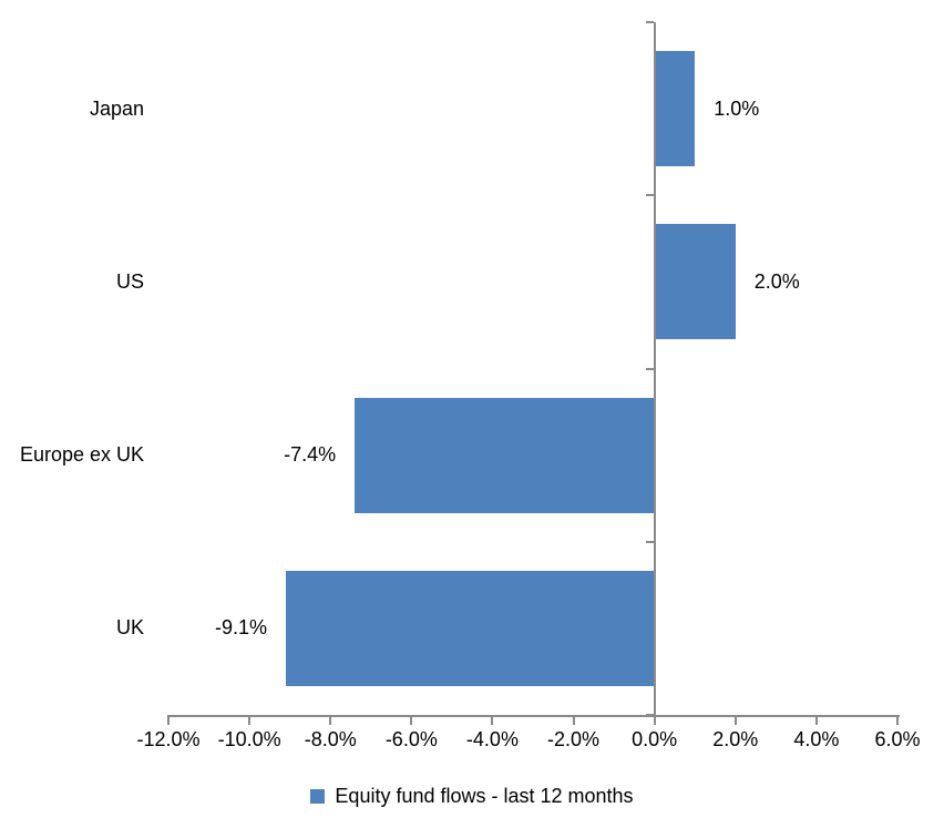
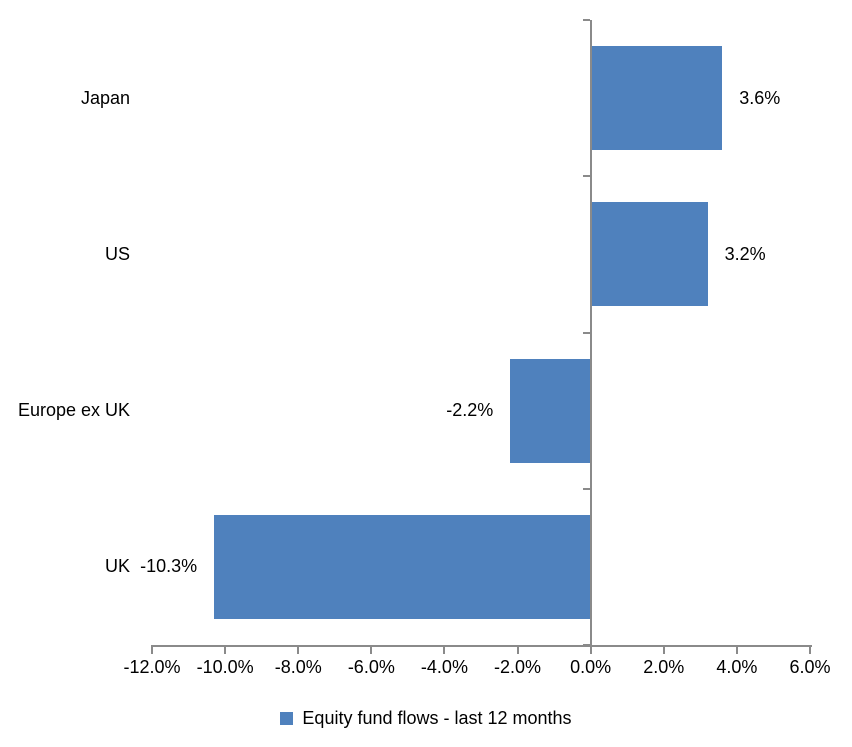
Japan: 1.0% -> 3.6%
US: 2.0% -> 3.2%
Europe ex UK: -7.4% -> -2.2%
UK: -9.1% -> -10.3%
